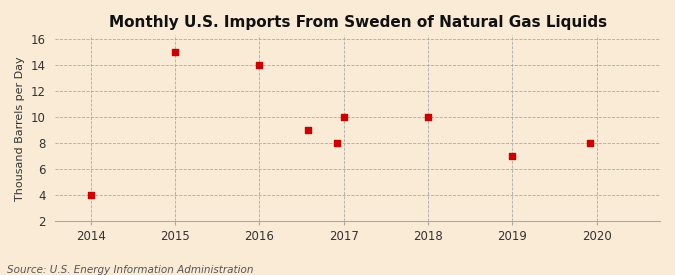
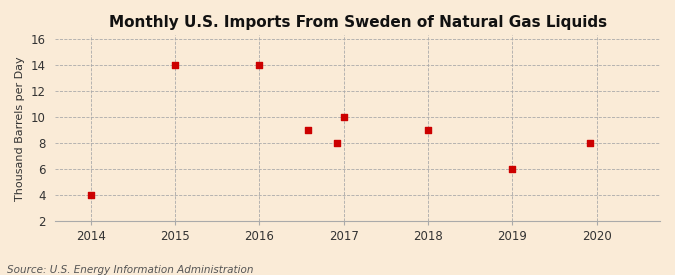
2015: 15 -> 14
2018: 10 -> 9
2019: 7 -> 6
